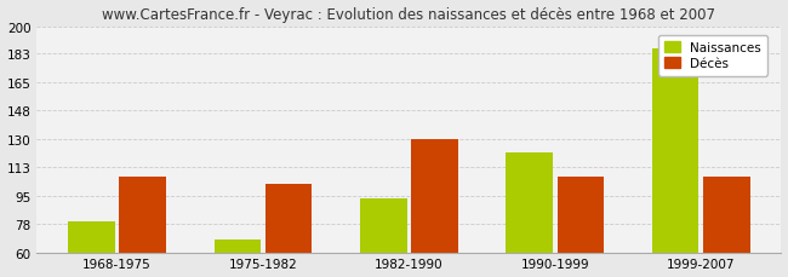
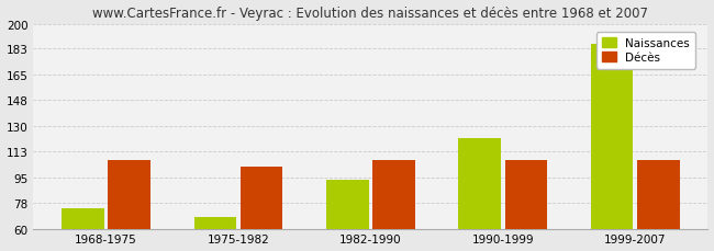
Naissances/1968-1975: 79 -> 74
Décès/1982-1990: 130 -> 107
